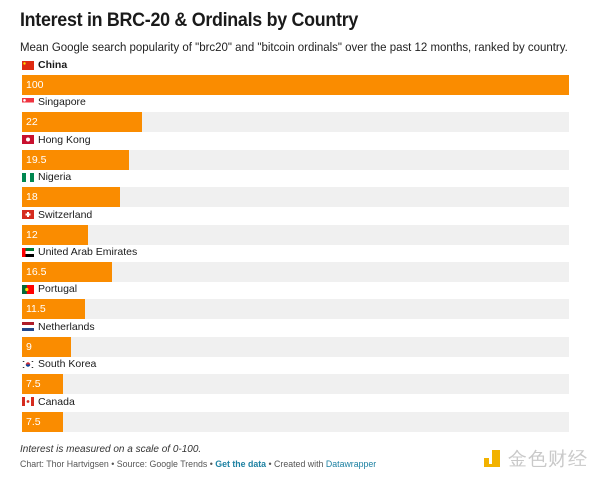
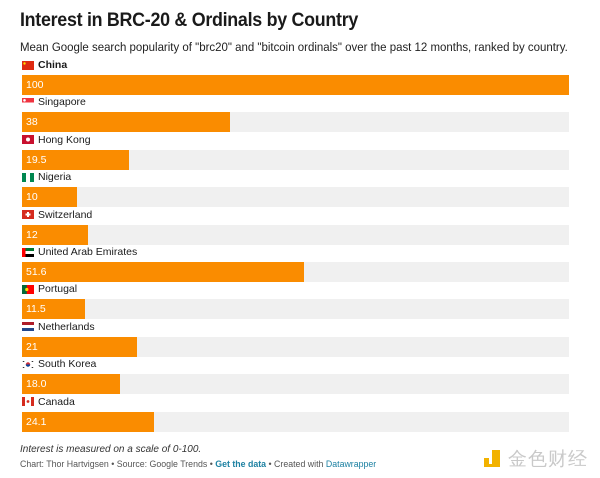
Singapore: 22 -> 38
Nigeria: 18 -> 10
United Arab Emirates: 16.5 -> 51.6
Netherlands: 9 -> 21
South Korea: 7.5 -> 18.0
Canada: 7.5 -> 24.1
